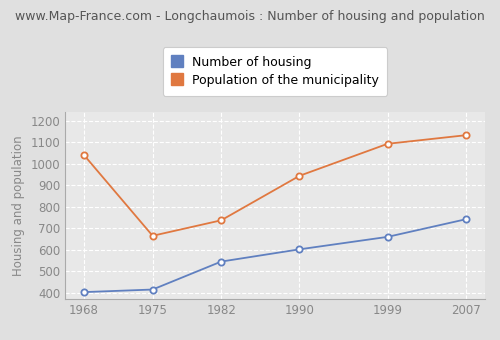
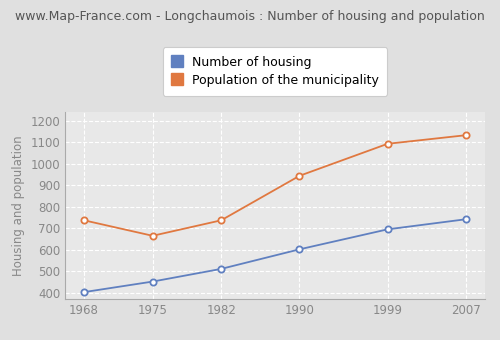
Population of the municipality/1968: 1040 -> 737
Number of housing/1975: 415 -> 452
Number of housing/1982: 545 -> 511
Number of housing/1999: 660 -> 695
